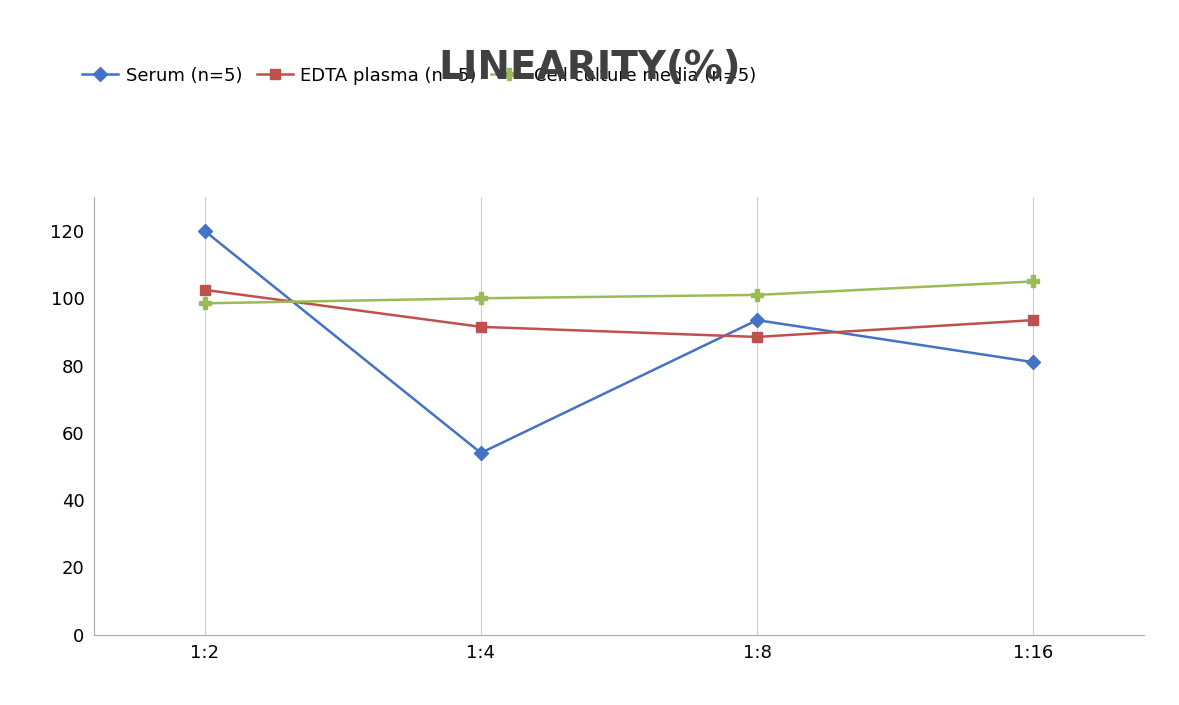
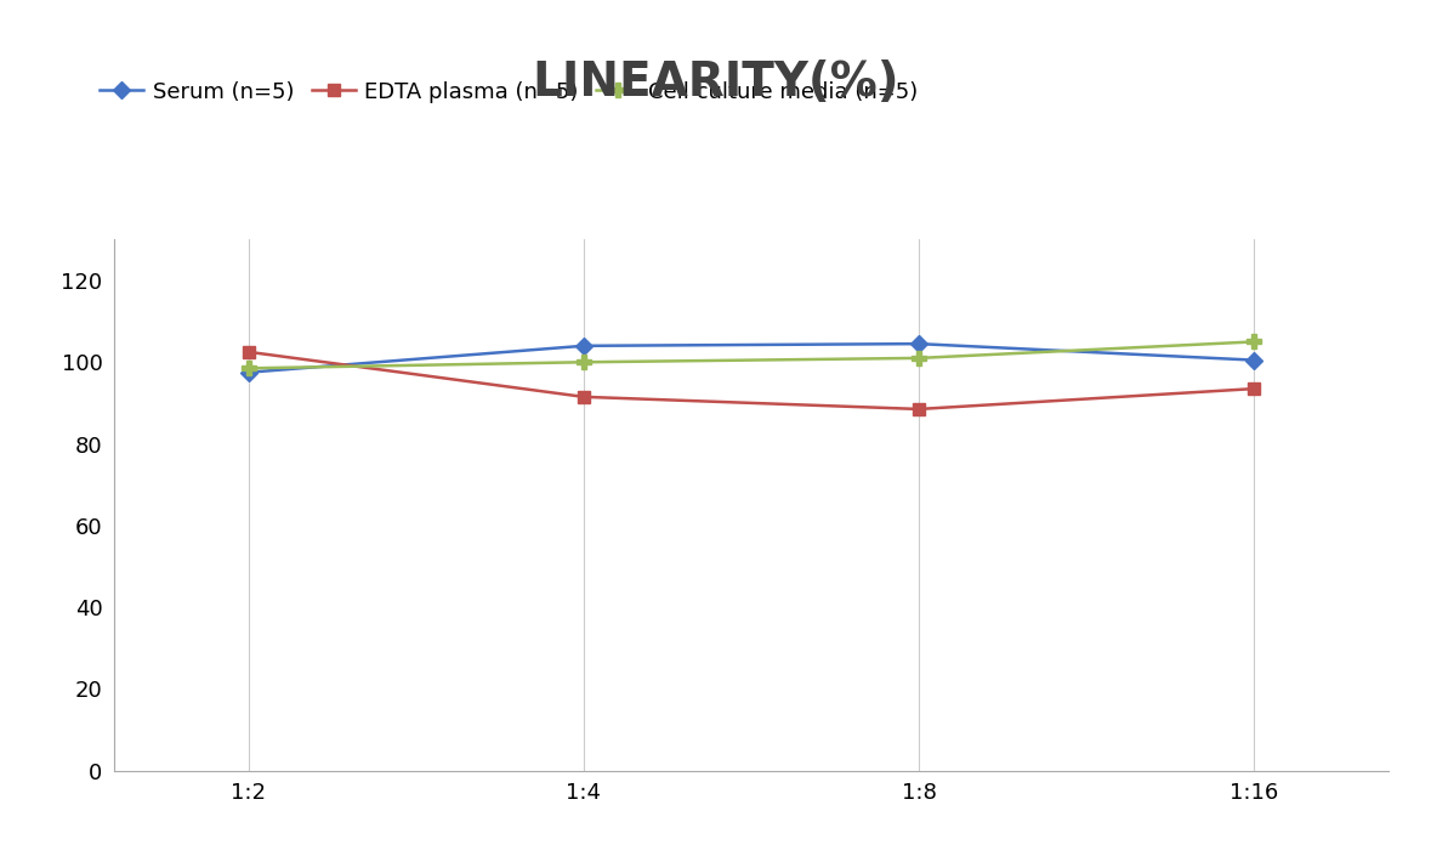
Serum (n=5)/1:2: 120.0 -> 97.5
Serum (n=5)/1:4: 54.0 -> 104.0
Serum (n=5)/1:8: 93.5 -> 104.5
Serum (n=5)/1:16: 81.0 -> 100.5
